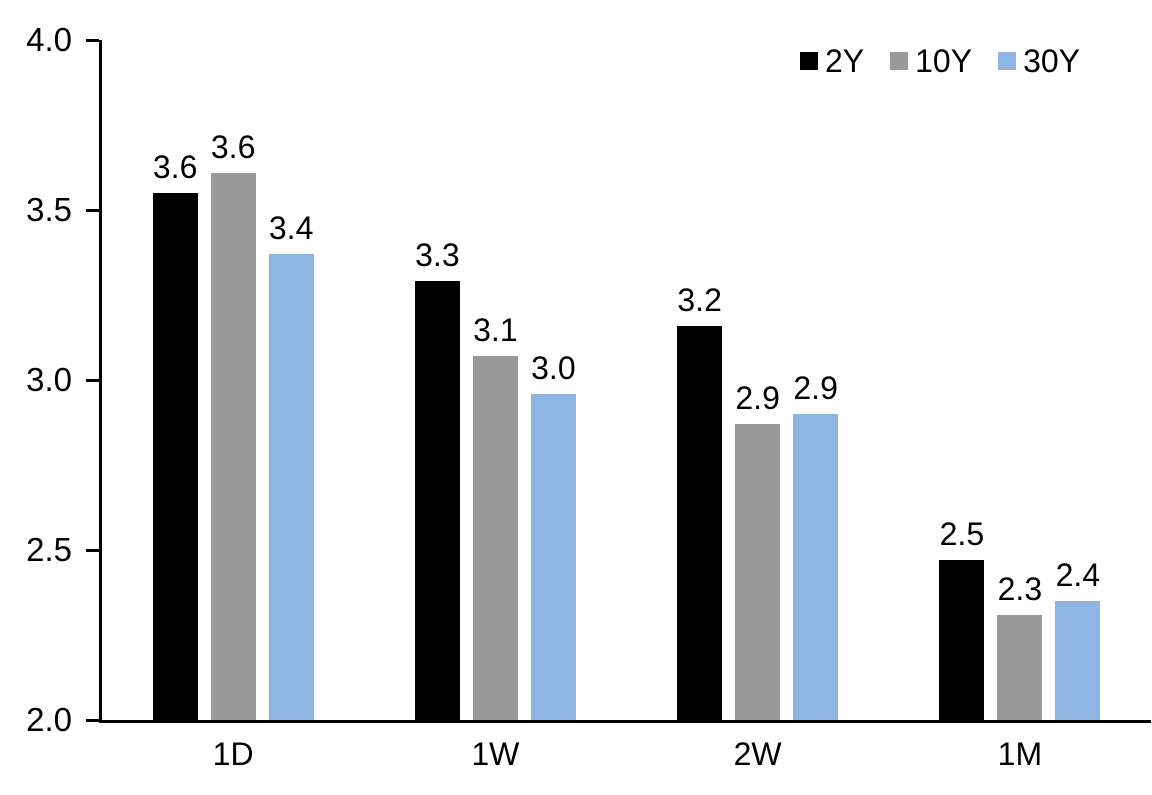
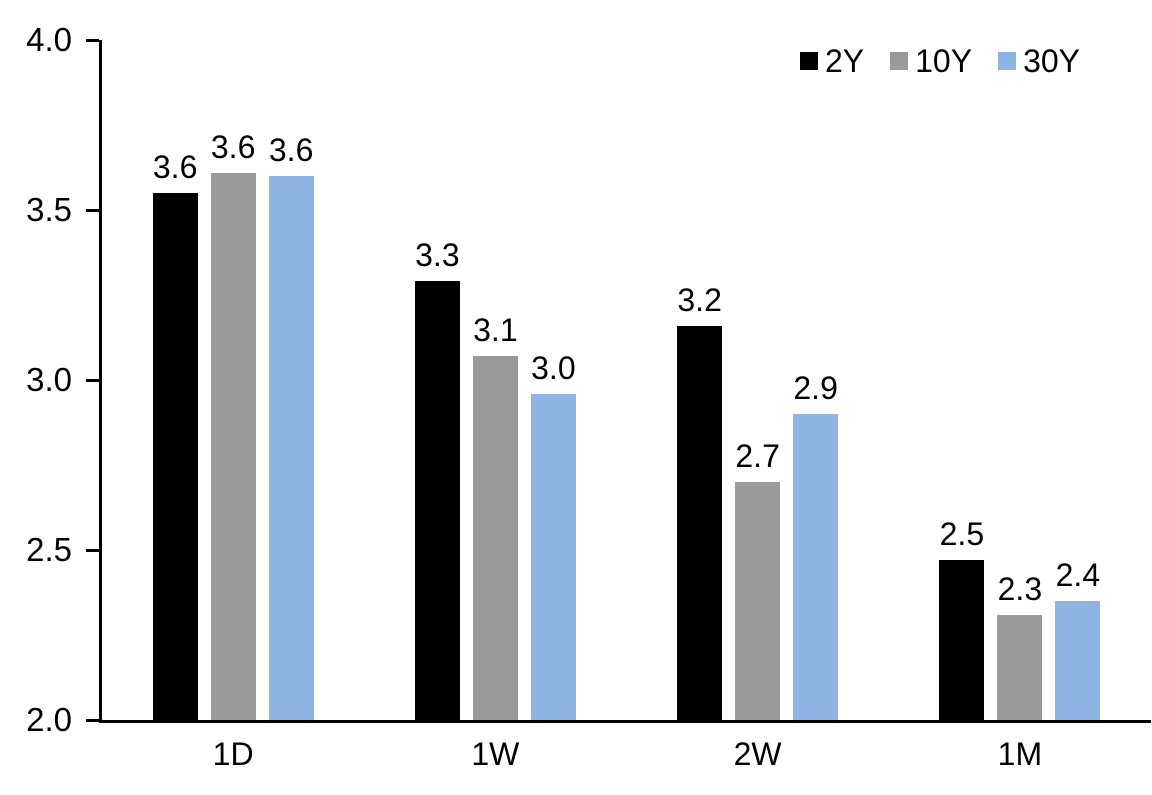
30Y/1D: 3.4 -> 3.6
10Y/2W: 2.9 -> 2.7
